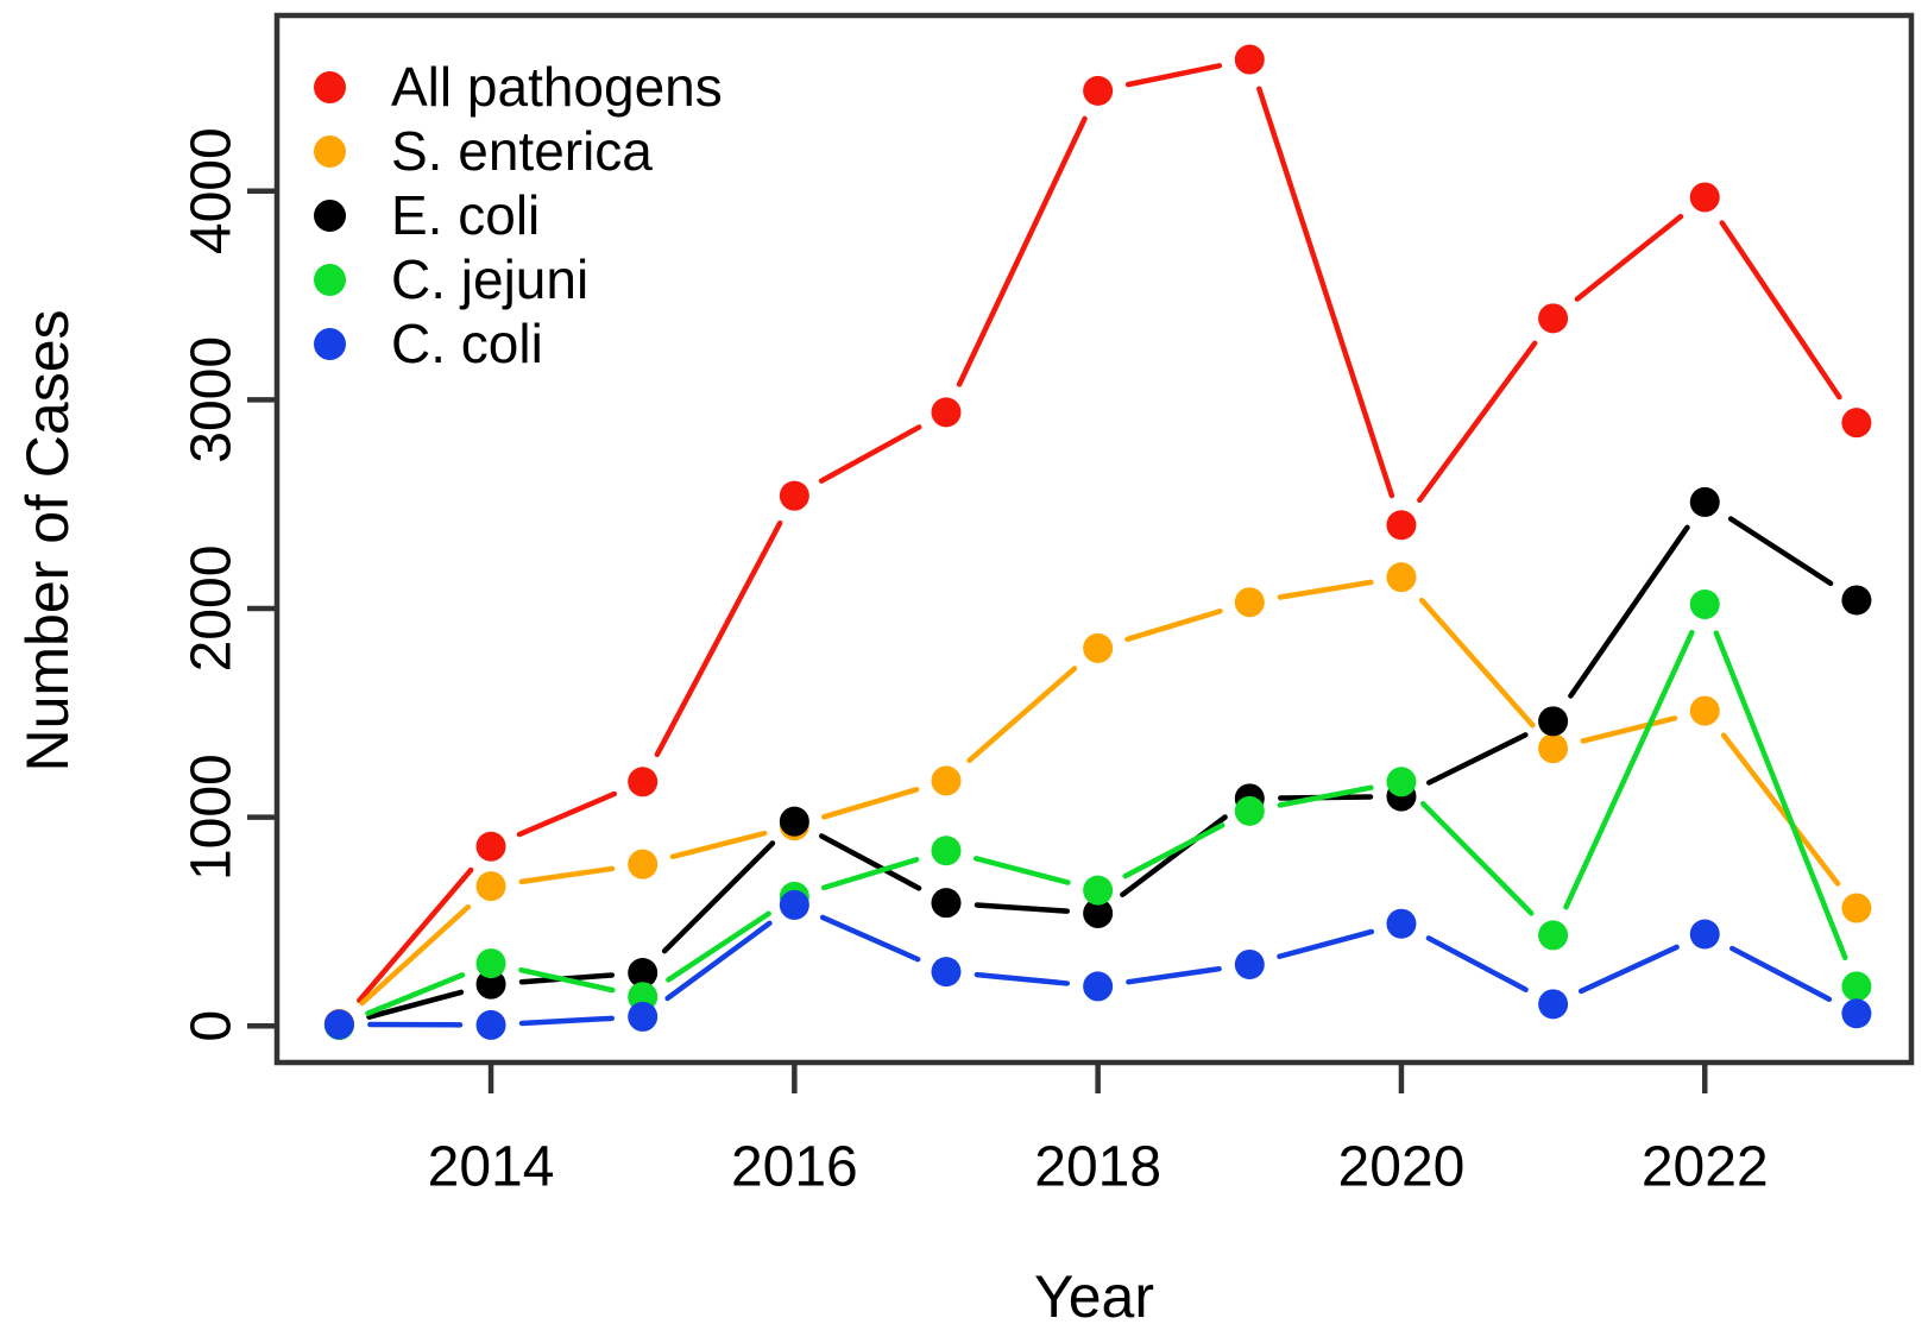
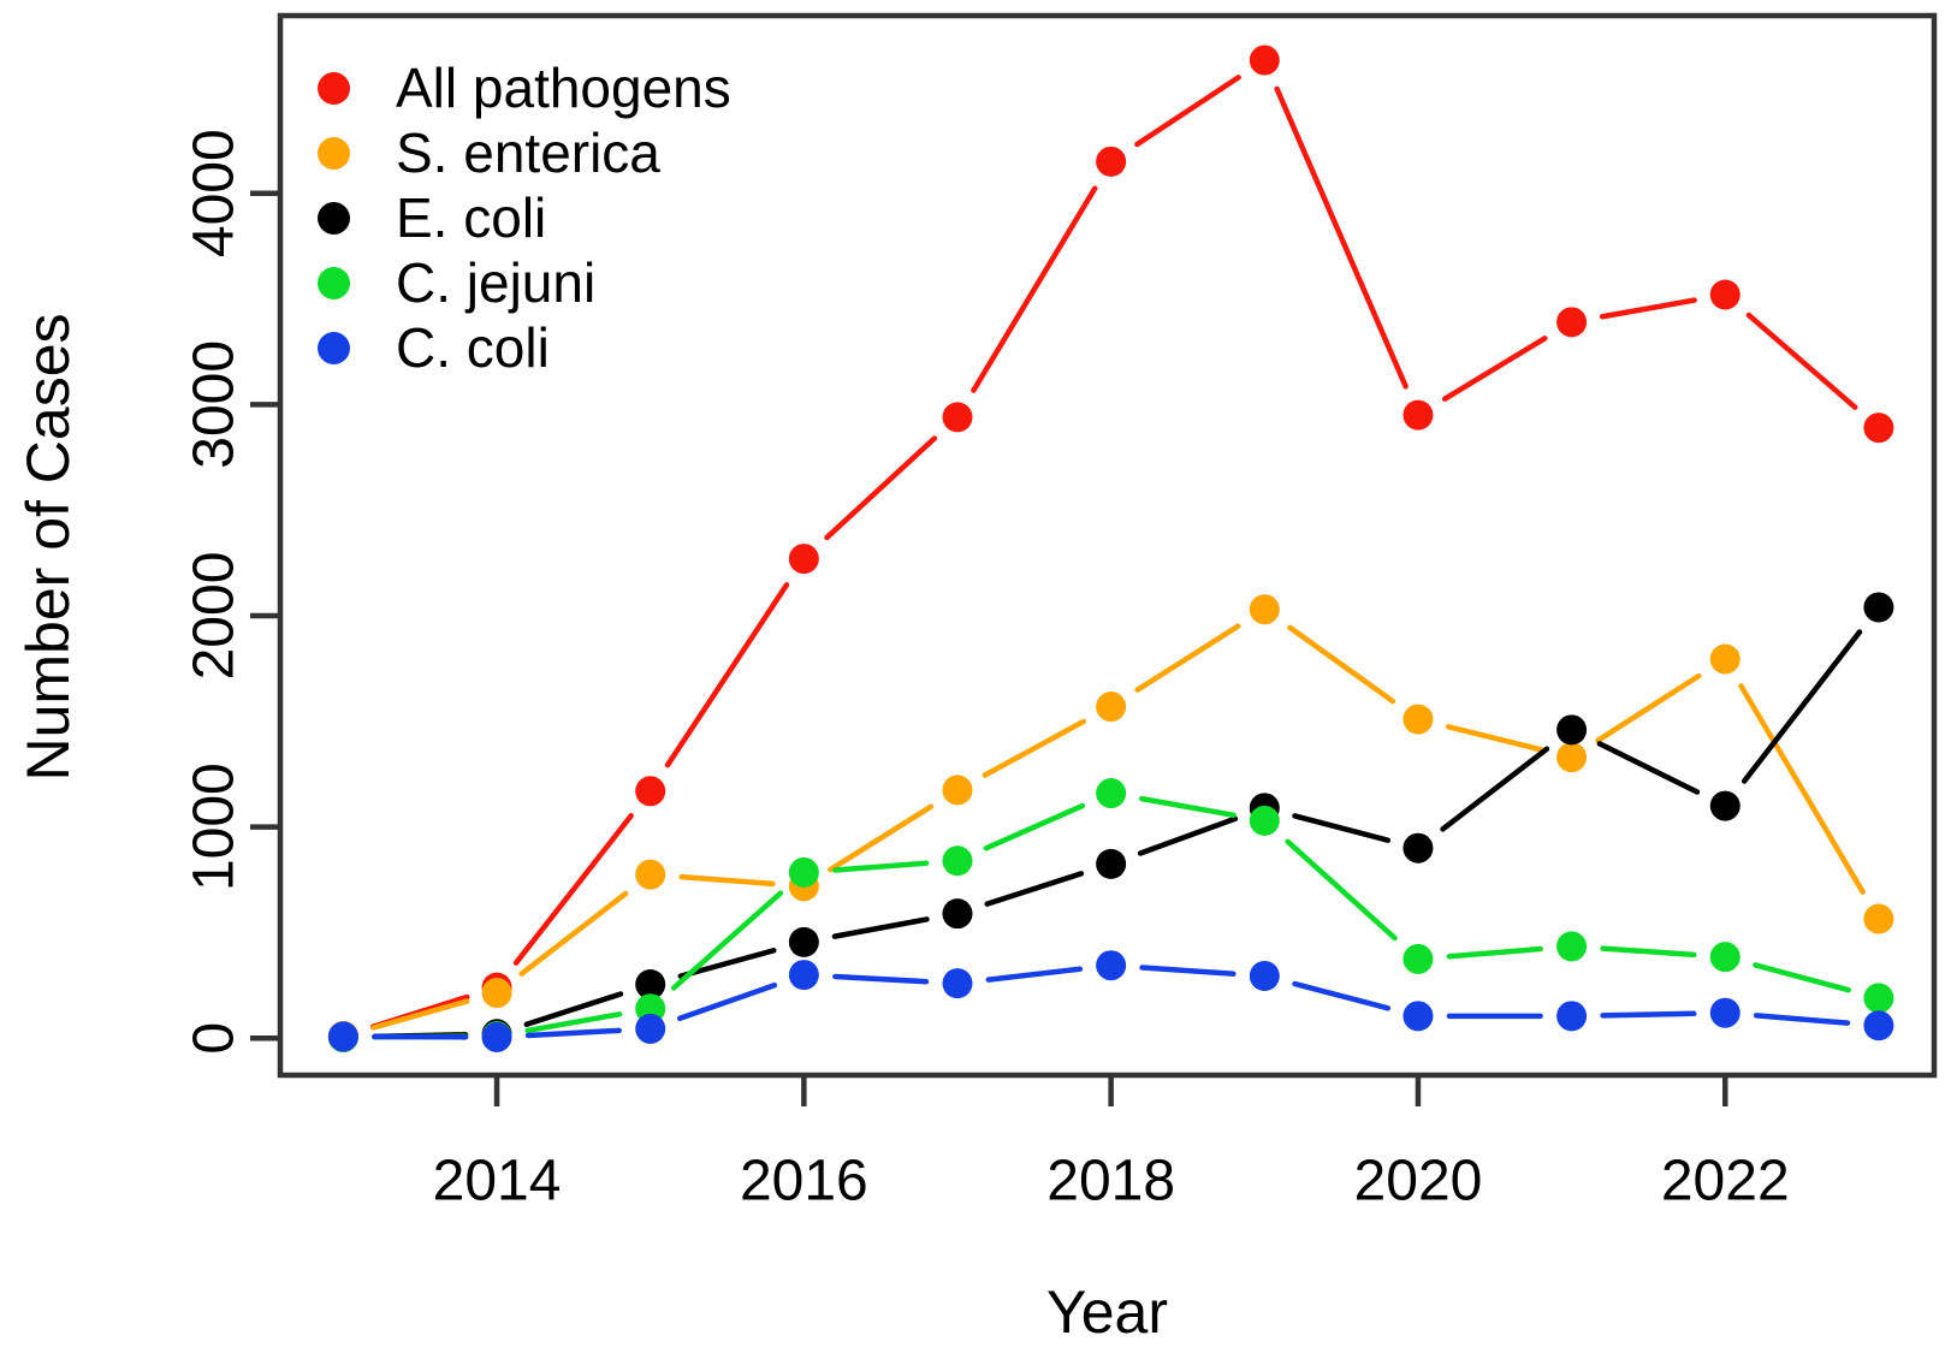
All pathogens/2014: 860 -> 240
S. enterica/2014: 670 -> 220
E. coli/2014: 200 -> 20
C. jejuni/2014: 300 -> 10
All pathogens/2016: 2540 -> 2270
S. enterica/2016: 960 -> 720
E. coli/2016: 980 -> 460
C. jejuni/2016: 620 -> 780
C. coli/2016: 580 -> 300
All pathogens/2018: 4480 -> 4150
S. enterica/2018: 1810 -> 1570
E. coli/2018: 540 -> 820
C. jejuni/2018: 650 -> 1160
C. coli/2018: 190 -> 340
All pathogens/2020: 2400 -> 2950
S. enterica/2020: 2150 -> 1510
E. coli/2020: 1100 -> 900
C. jejuni/2020: 1170 -> 380
C. coli/2020: 490 -> 100
All pathogens/2022: 3970 -> 3520
S. enterica/2022: 1510 -> 1800
E. coli/2022: 2510 -> 1100
C. jejuni/2022: 2020 -> 380
C. coli/2022: 440 -> 120
